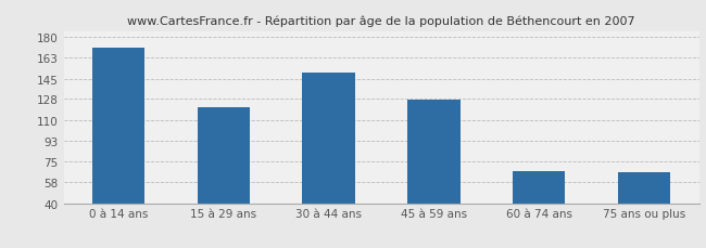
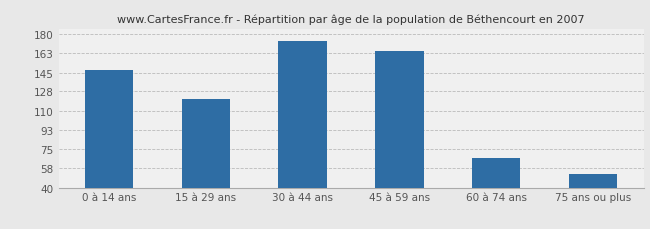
0 à 14 ans: 171 -> 147
30 à 44 ans: 150 -> 174
45 à 59 ans: 127 -> 165
75 ans ou plus: 66 -> 52
